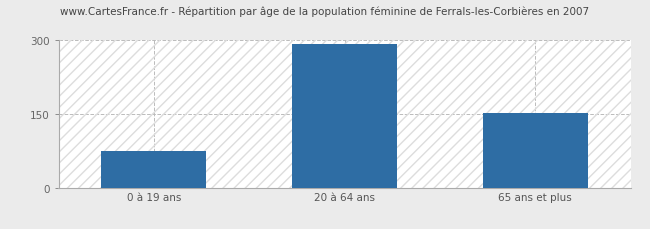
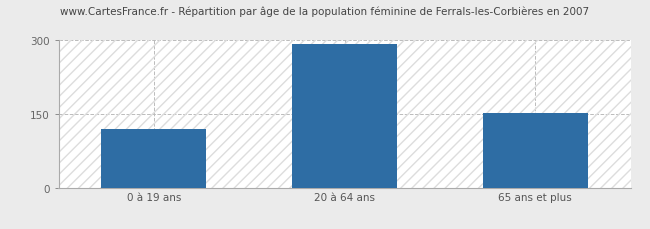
0 à 19 ans: 75 -> 120
